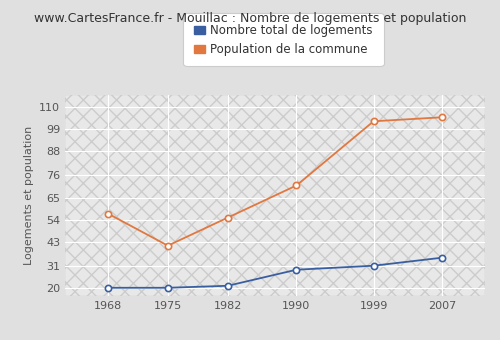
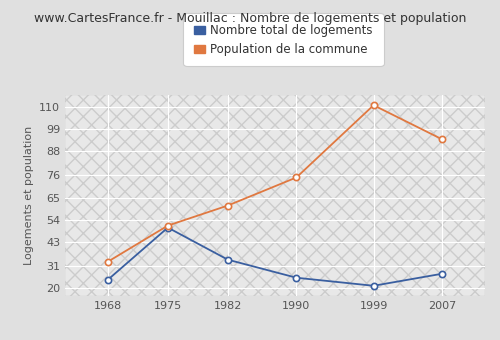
Nombre total de logements/1968: 20 -> 24
Population de la commune/1968: 57 -> 33
Nombre total de logements/1975: 20 -> 50
Population de la commune/1975: 41 -> 51
Nombre total de logements/1982: 21 -> 34
Population de la commune/1982: 55 -> 61
Nombre total de logements/1990: 29 -> 25
Population de la commune/1990: 71 -> 75
Nombre total de logements/1999: 31 -> 21
Population de la commune/1999: 103 -> 111
Nombre total de logements/2007: 35 -> 27
Population de la commune/2007: 105 -> 94
